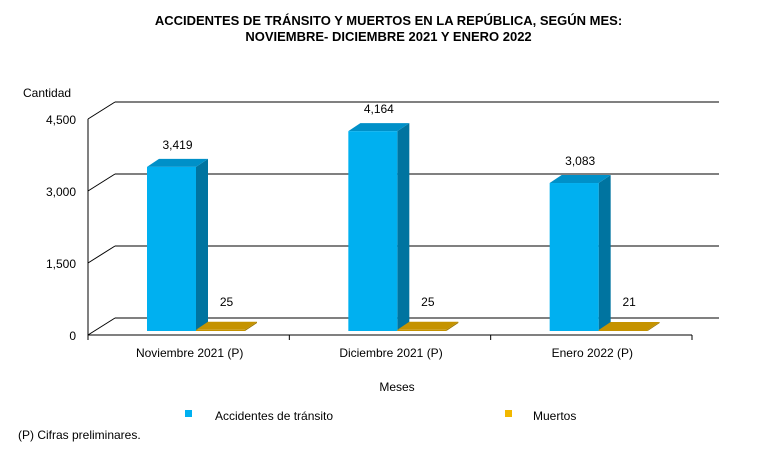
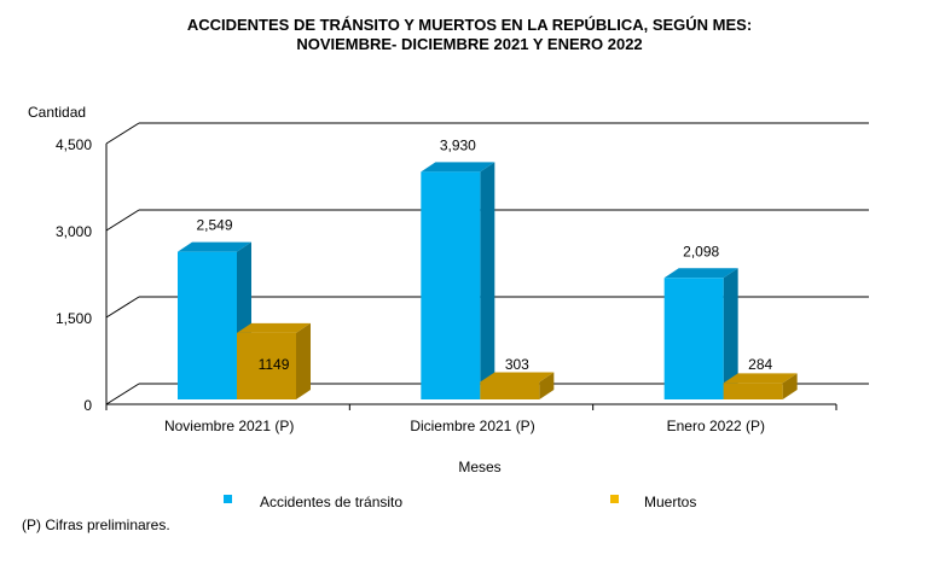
Accidentes de tránsito/Noviembre 2021 (P): 3,419 -> 2,549
Muertos/Noviembre 2021 (P): 25 -> 1149
Accidentes de tránsito/Diciembre 2021 (P): 4,164 -> 3,930
Muertos/Diciembre 2021 (P): 25 -> 303
Accidentes de tránsito/Enero 2022 (P): 3,083 -> 2,098
Muertos/Enero 2022 (P): 21 -> 284
